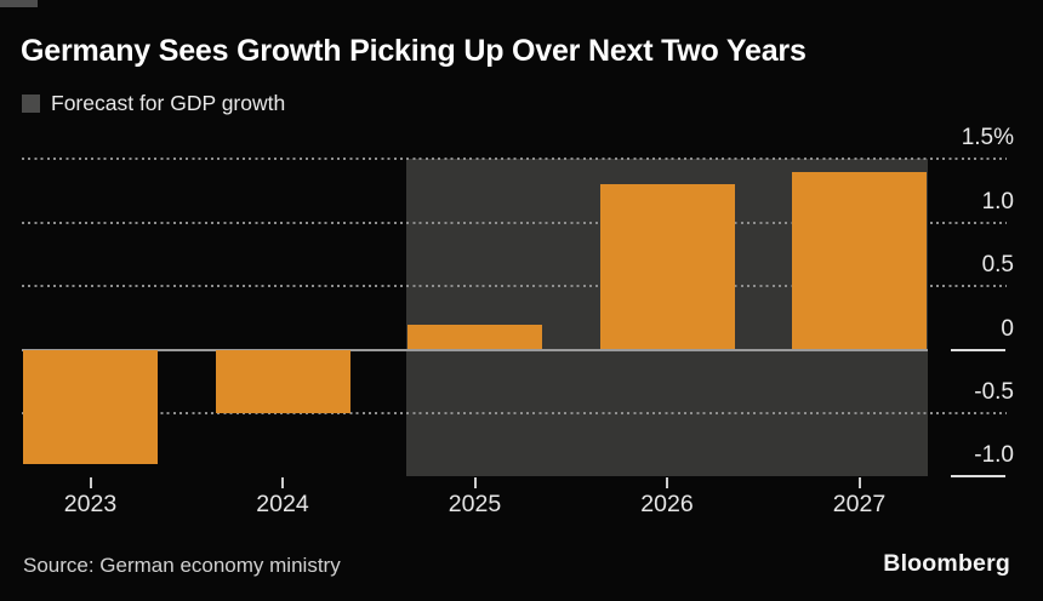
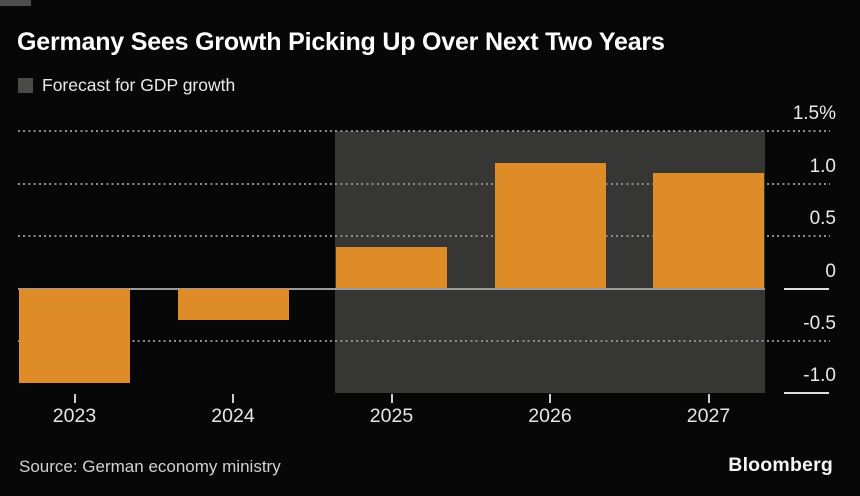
2024: -0.5% -> -0.3%
2025: 0.2% -> 0.4%
2026: 1.3% -> 1.2%
2027: 1.4% -> 1.1%
